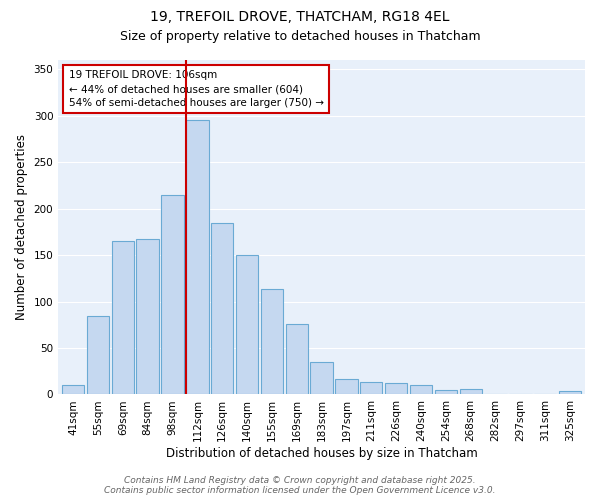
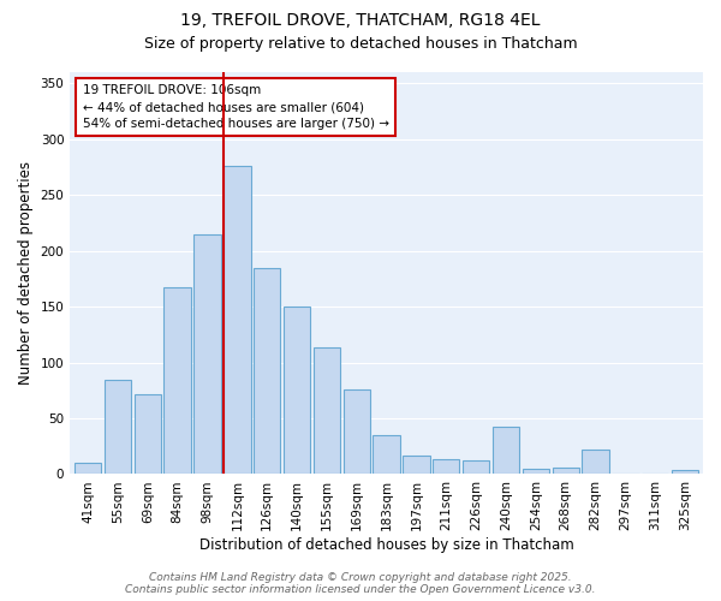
69sqm: 165 -> 72
112sqm: 295 -> 276
240sqm: 10 -> 42
282sqm: 1 -> 22
